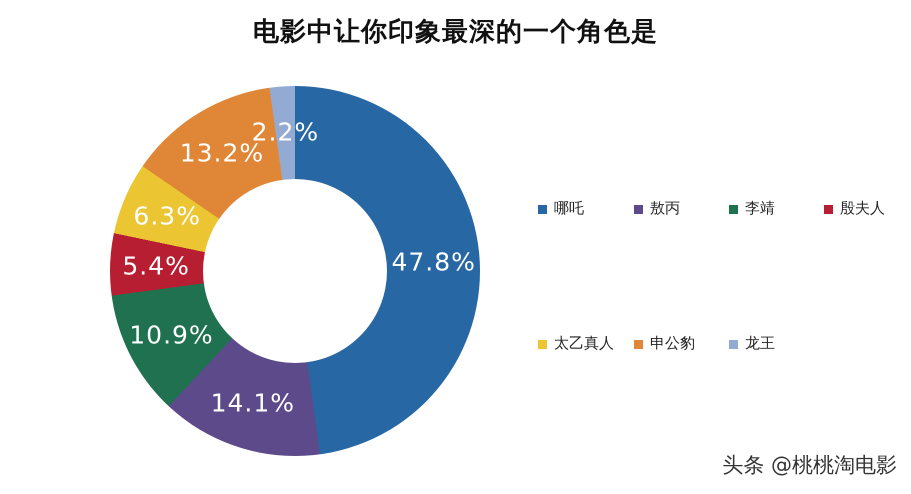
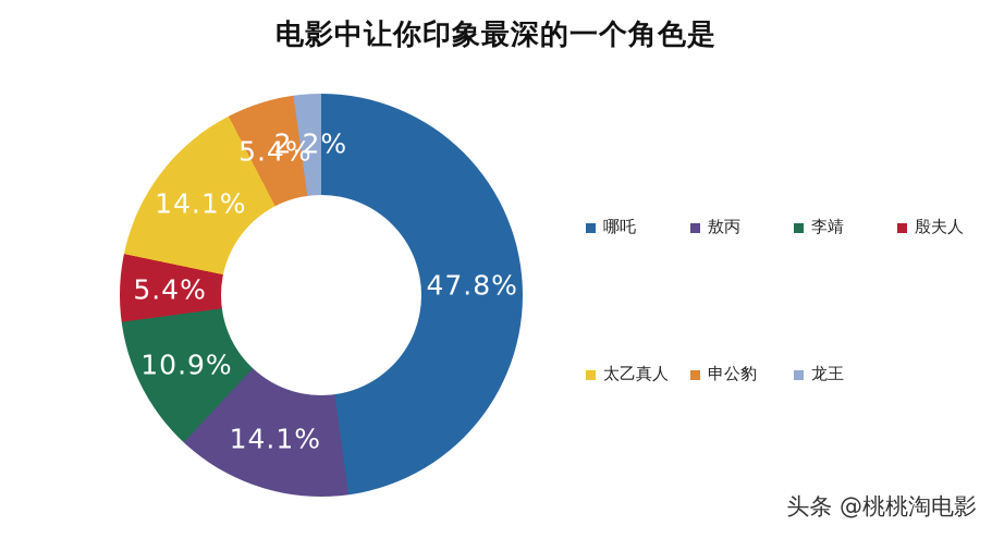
太乙真人: 6.3% -> 14.1%
申公豹: 13.2% -> 5.4%
